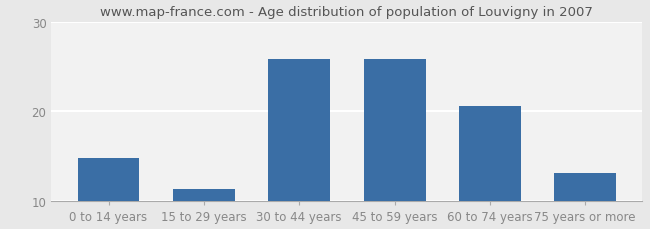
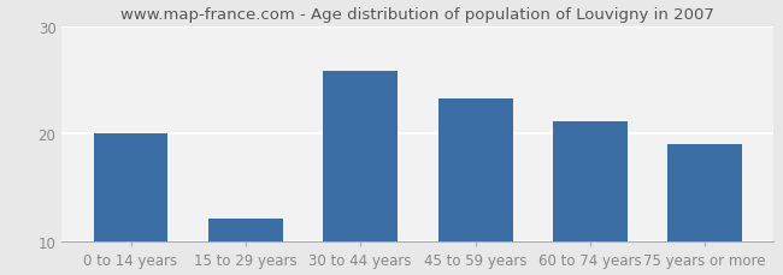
0 to 14 years: 14.8 -> 20.0
15 to 29 years: 11.4 -> 12.2
45 to 59 years: 25.8 -> 23.3
60 to 74 years: 20.6 -> 21.2
75 years or more: 13.2 -> 19.0
